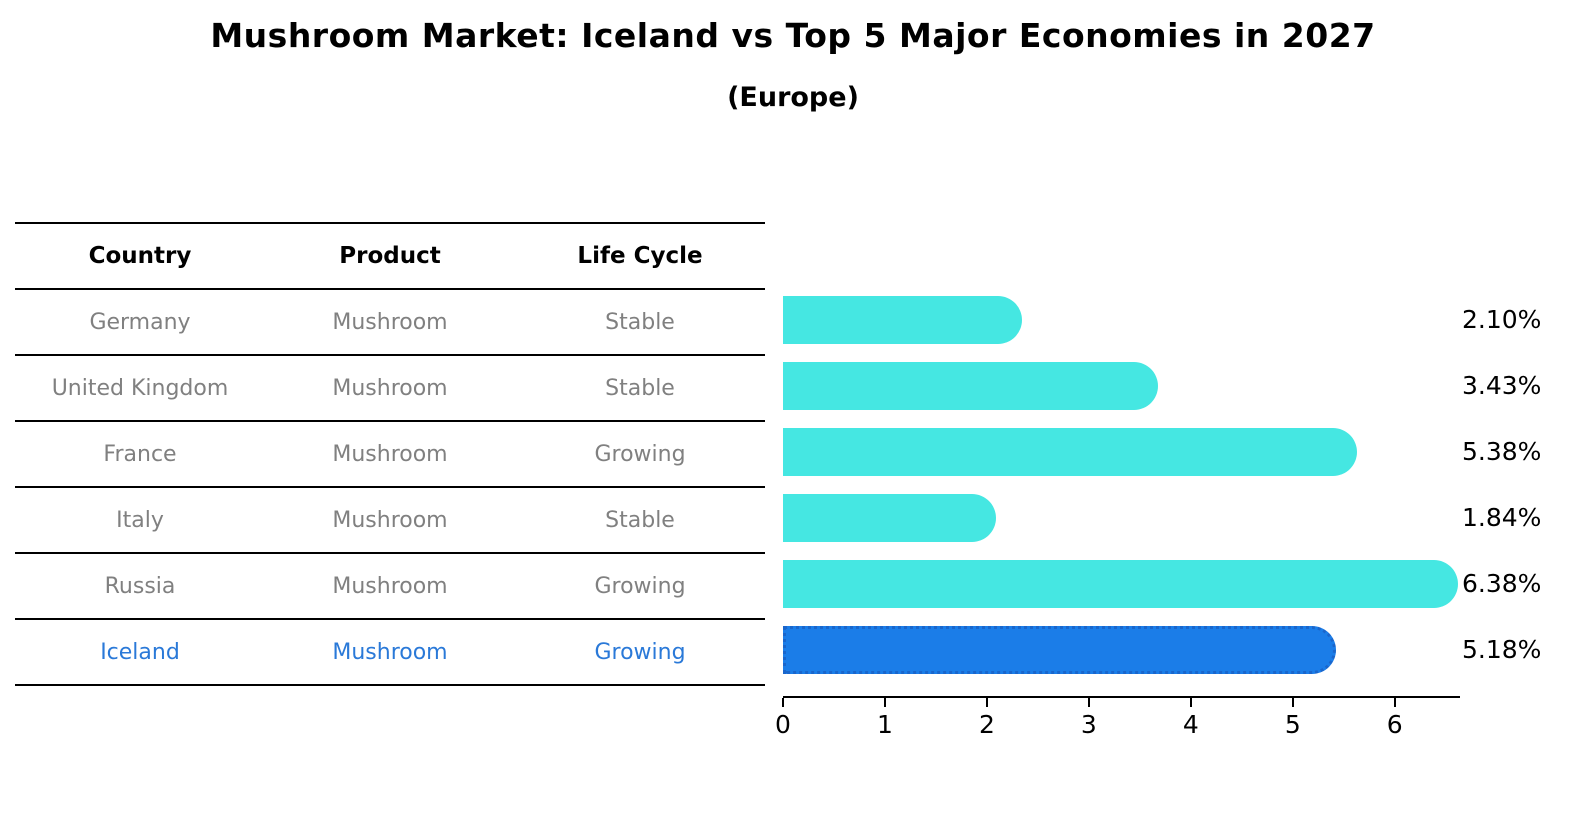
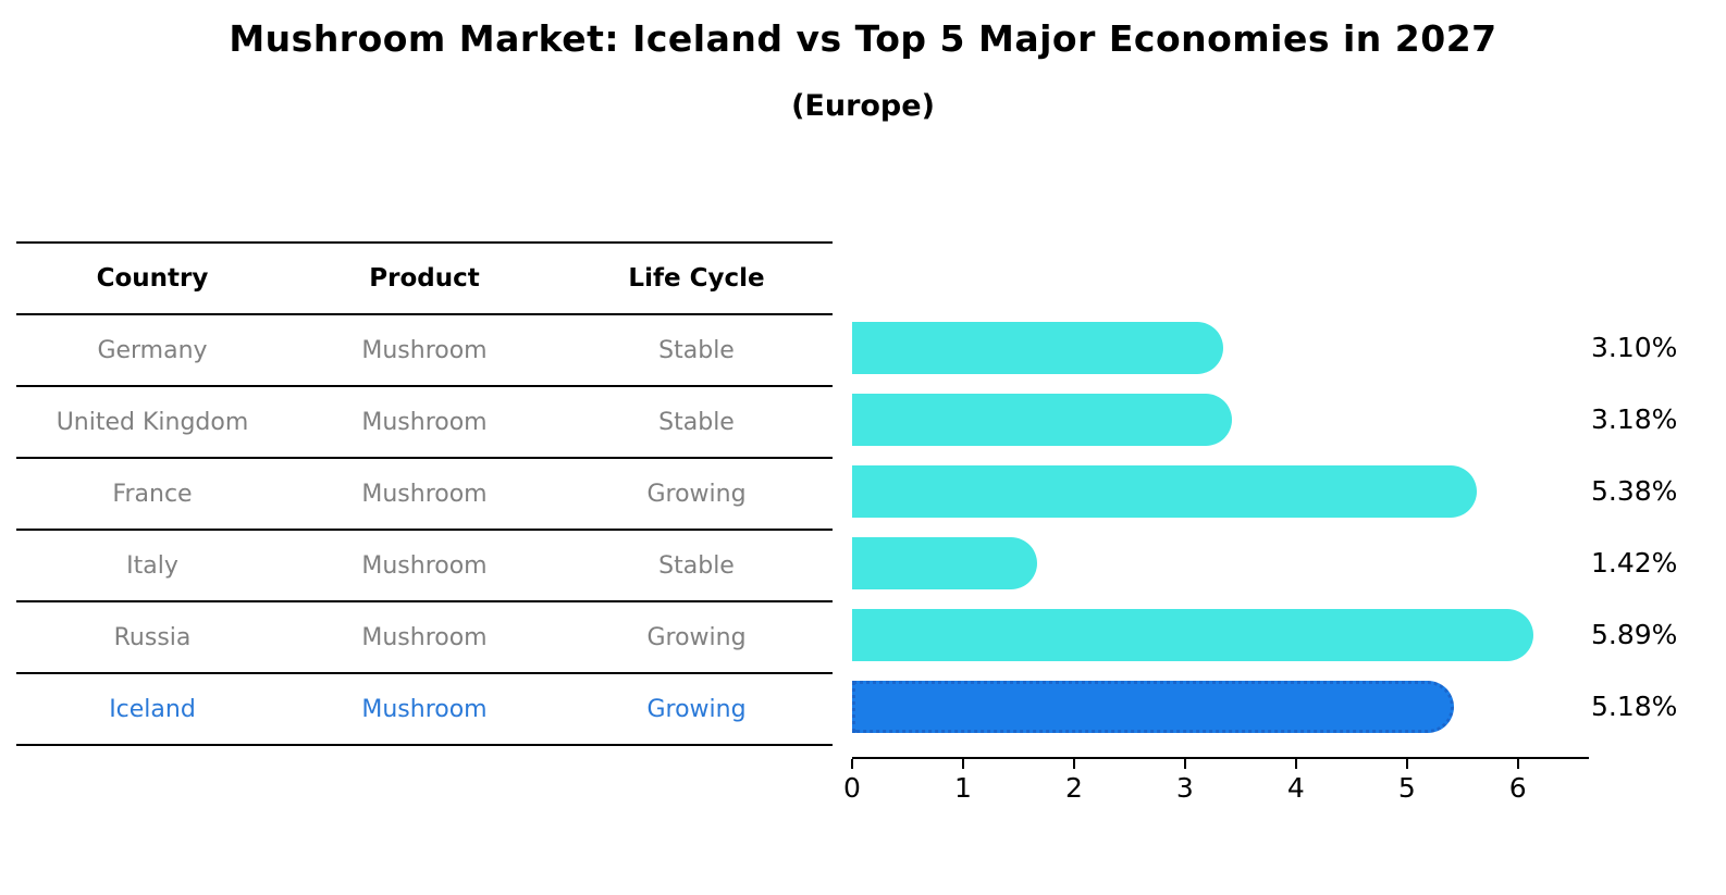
Germany: 2.10% -> 3.10%
United Kingdom: 3.43% -> 3.18%
Italy: 1.84% -> 1.42%
Russia: 6.38% -> 5.89%
